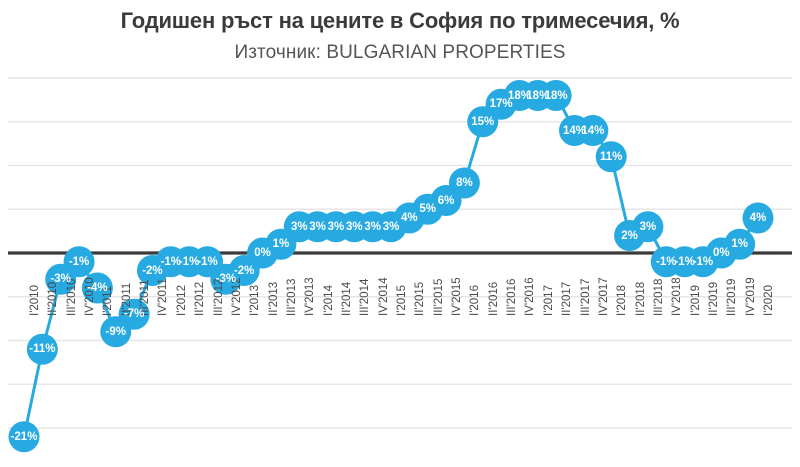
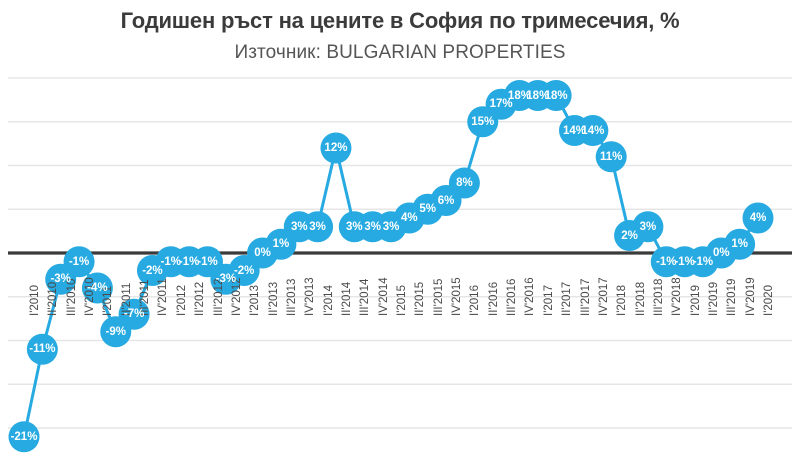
II'2014: 3% -> 12%
